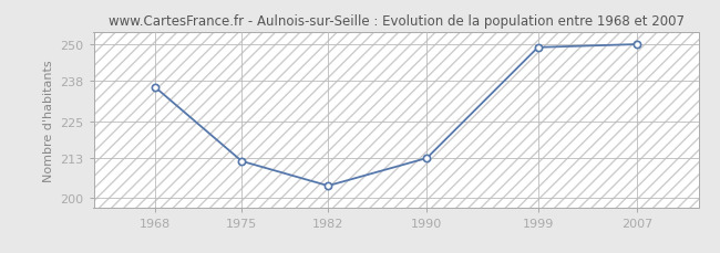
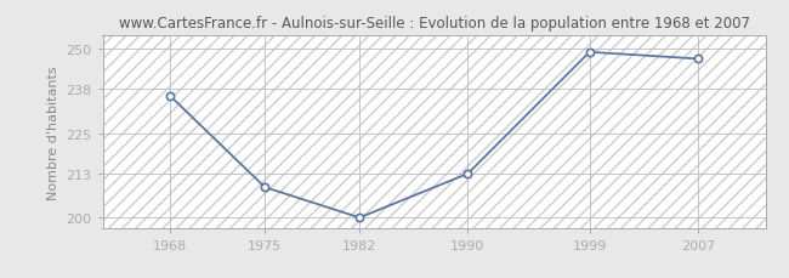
1975: 212 -> 209
1982: 204 -> 200
2007: 250 -> 247
